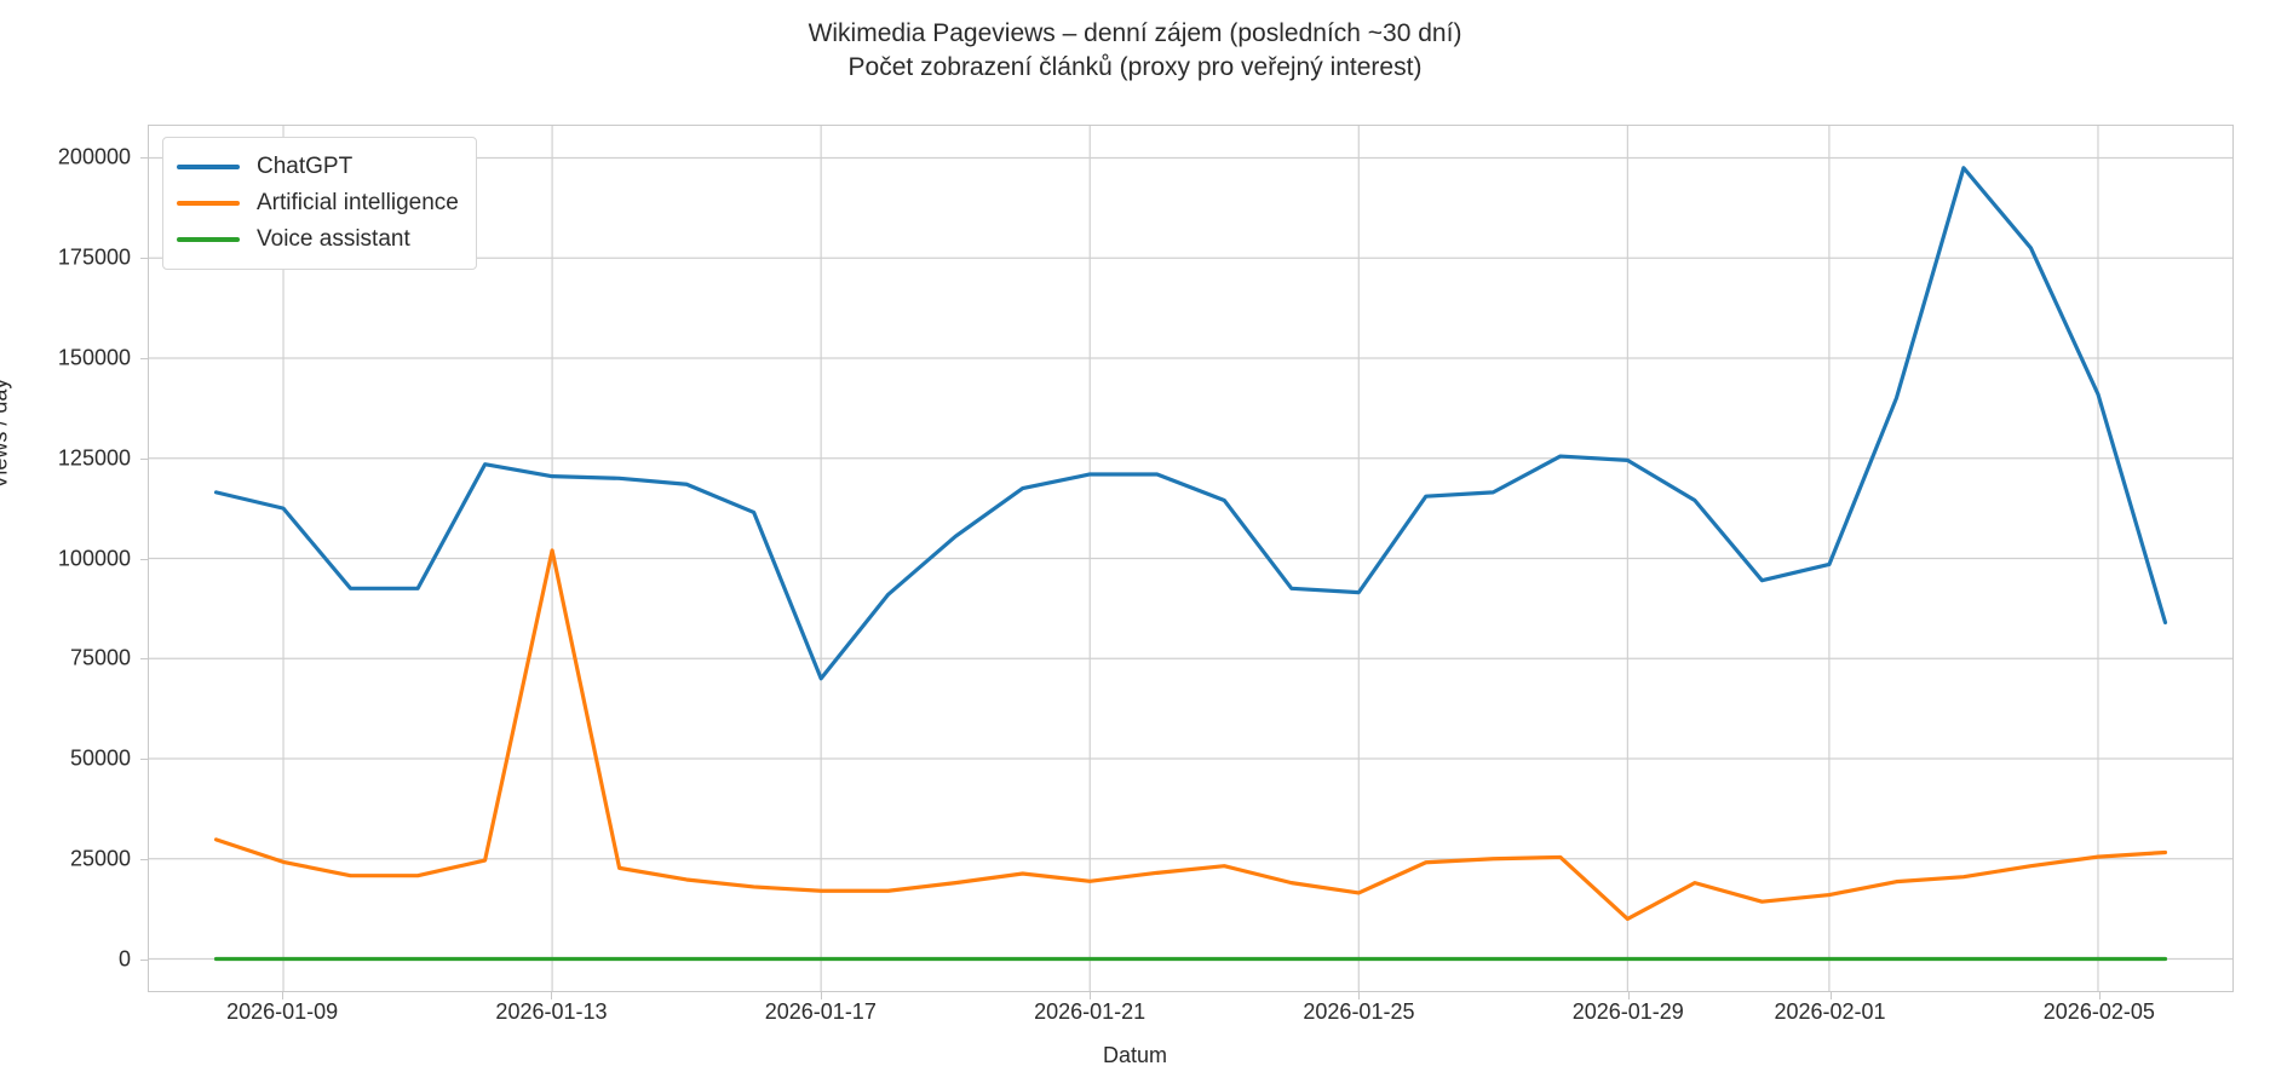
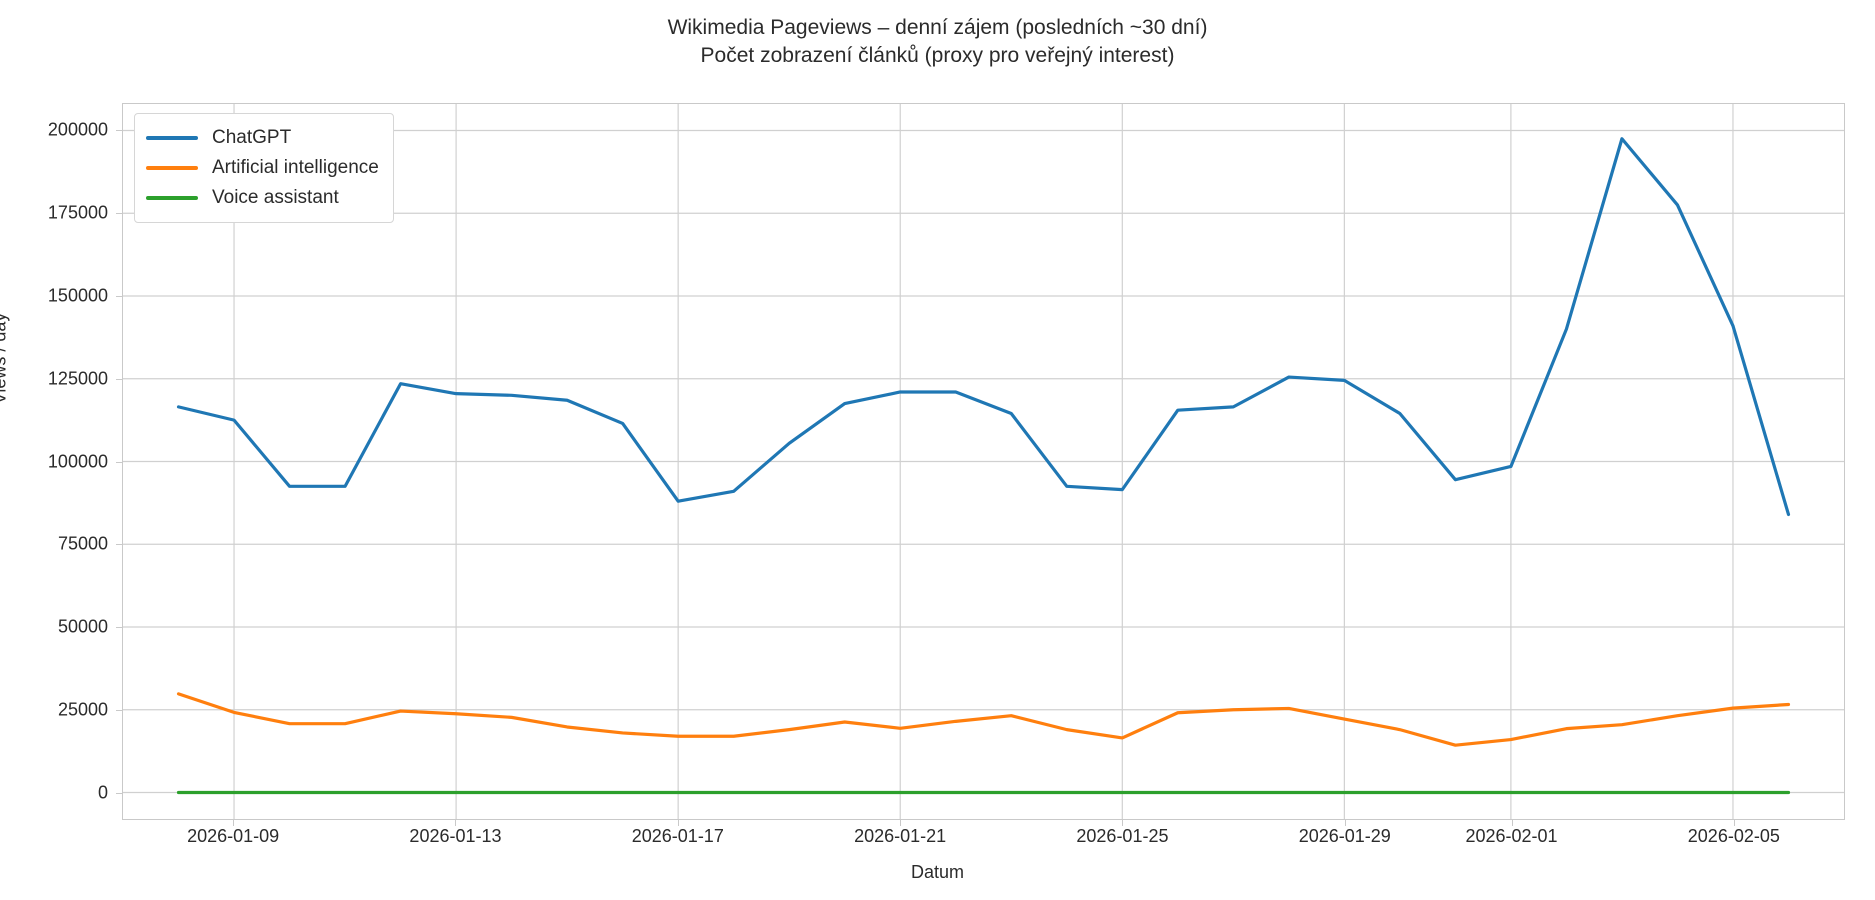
Artificial intelligence/2026-01-13: 102000 -> 24000
ChatGPT/2026-01-17: 70000 -> 88000
Artificial intelligence/2026-01-29: 10000 -> 22000
